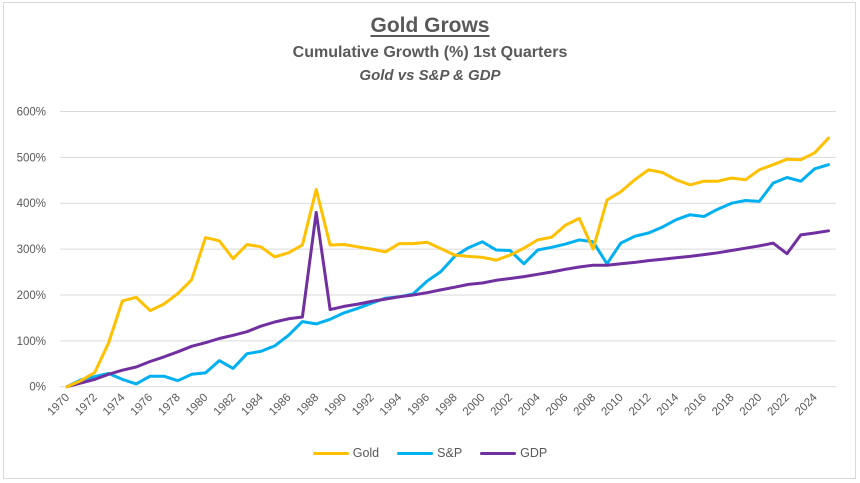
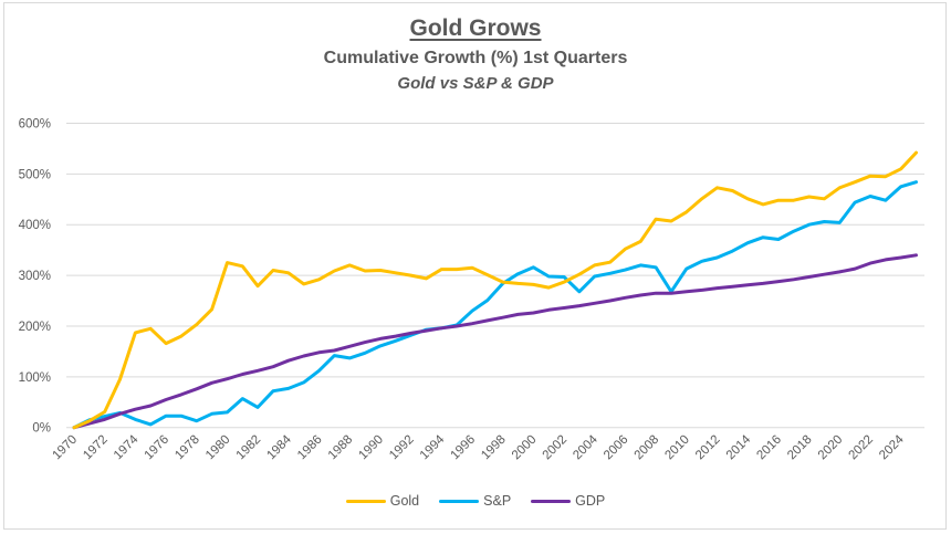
Gold/1988: 430% -> 320%
GDP/1988: 380% -> 160%
Gold/2008: 300% -> 410%
GDP/2022: 290% -> 320%
